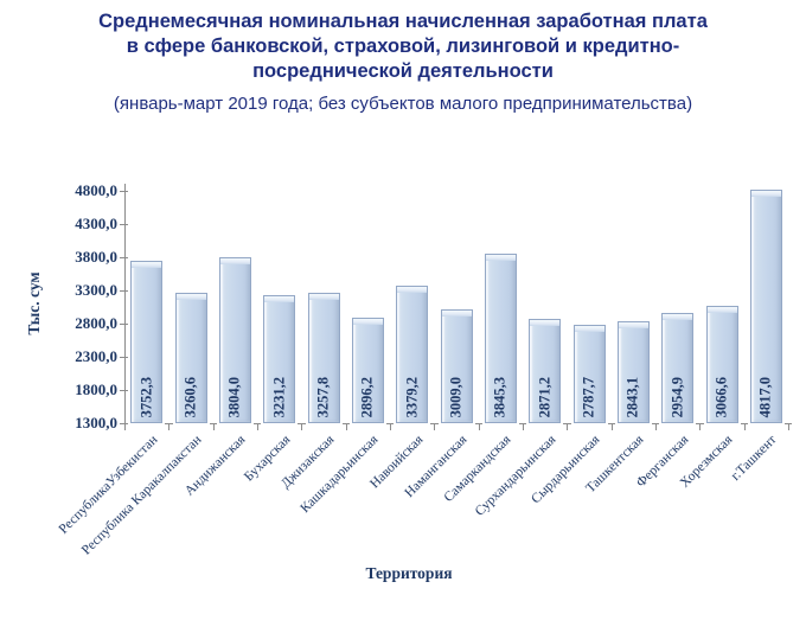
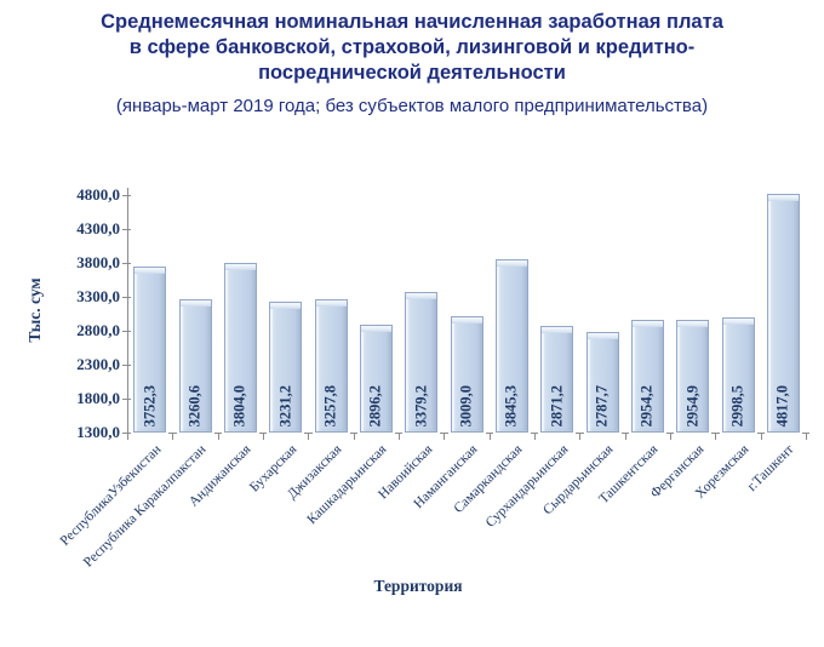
Ташкентская: 2843,1 -> 2954,2
Хорезмская: 3066,6 -> 2998,5
